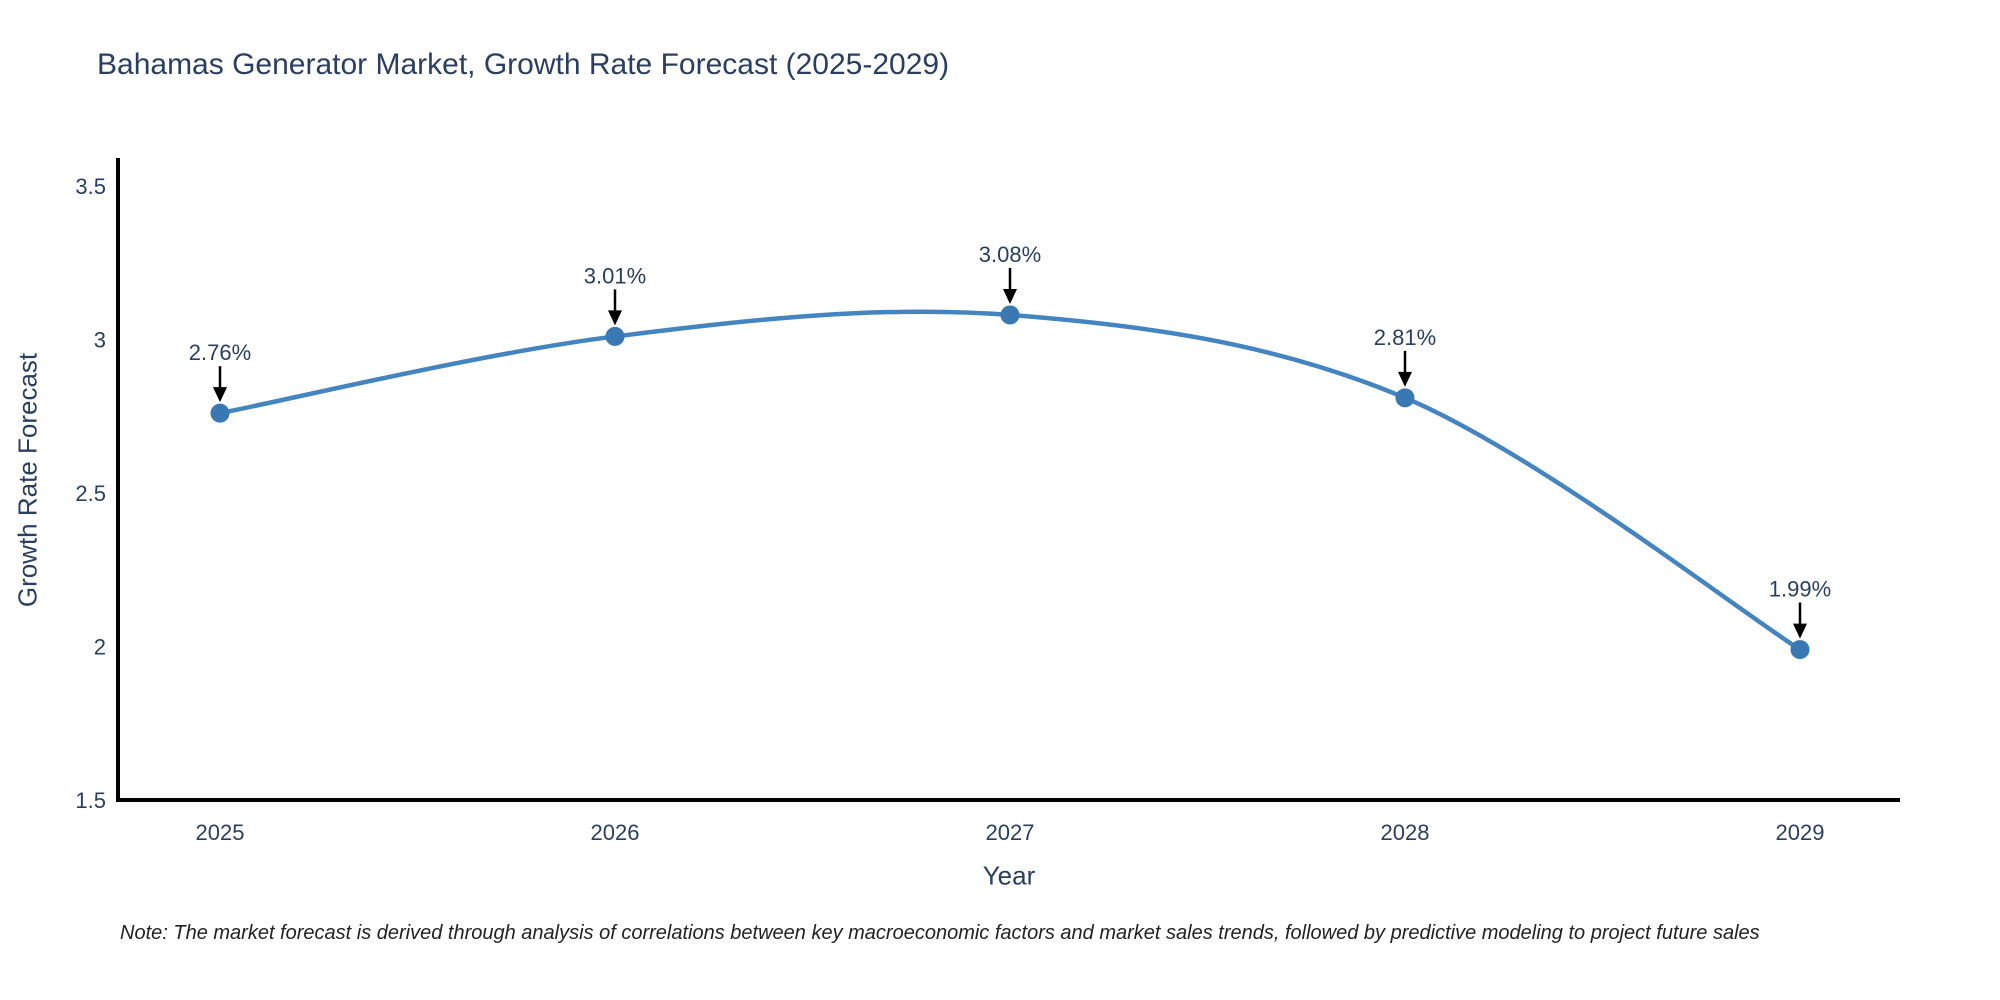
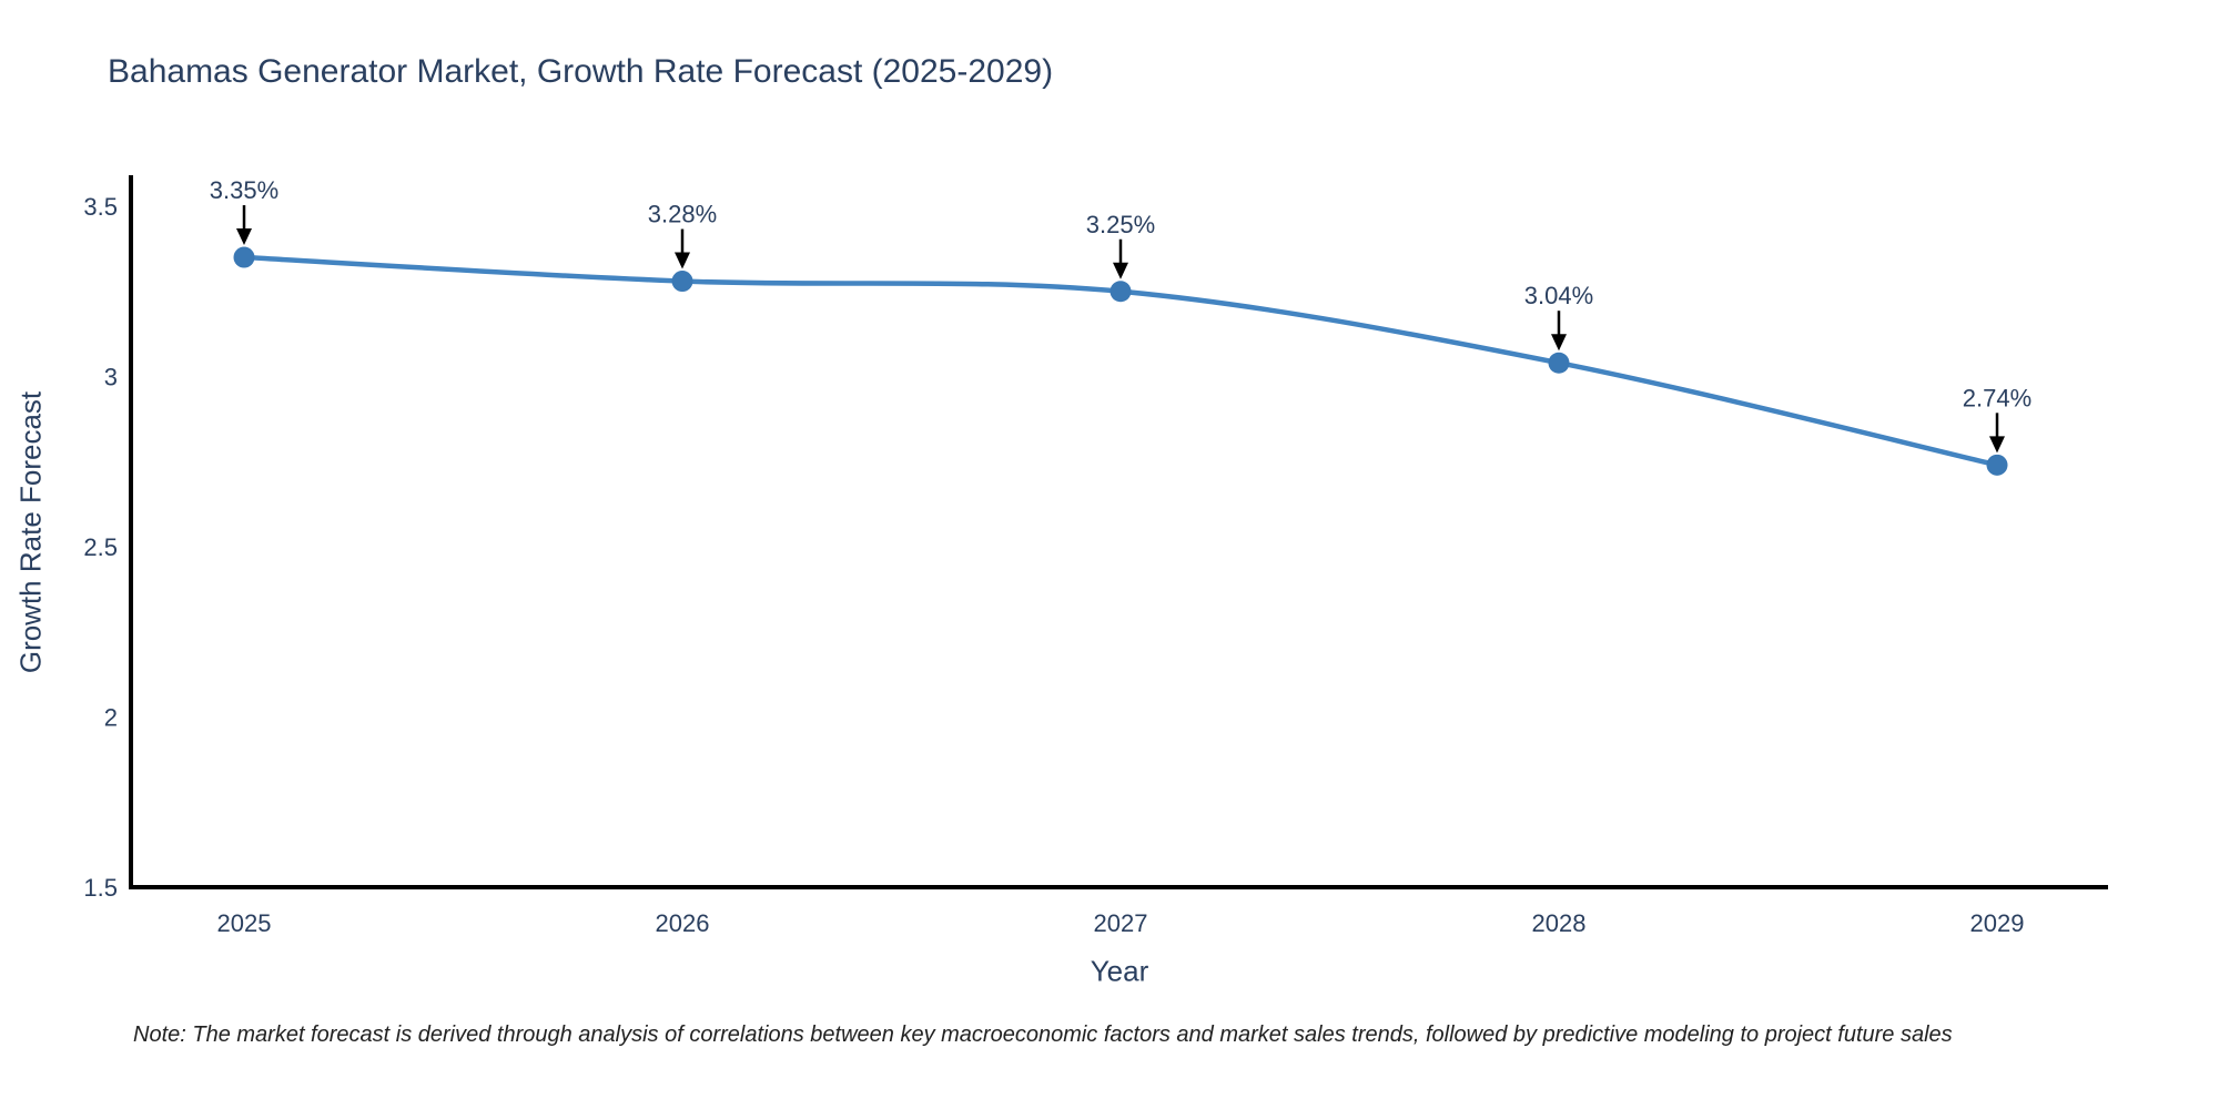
2025: 2.76% -> 3.35%
2026: 3.01% -> 3.28%
2027: 3.08% -> 3.25%
2028: 2.81% -> 3.04%
2029: 1.99% -> 2.74%
